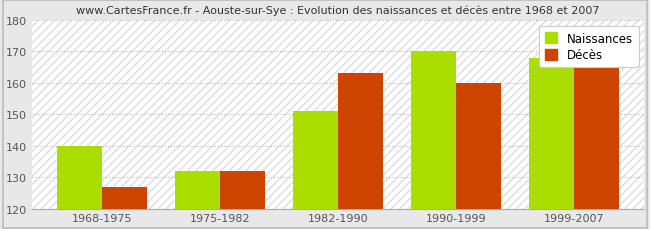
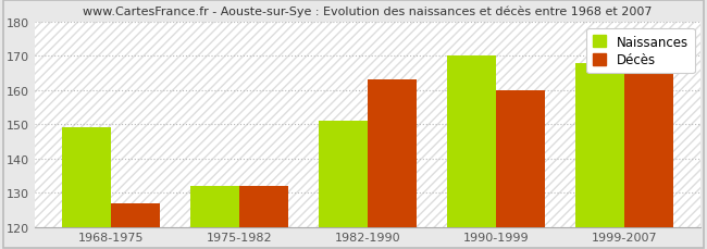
Naissances/1968-1975: 140 -> 149
